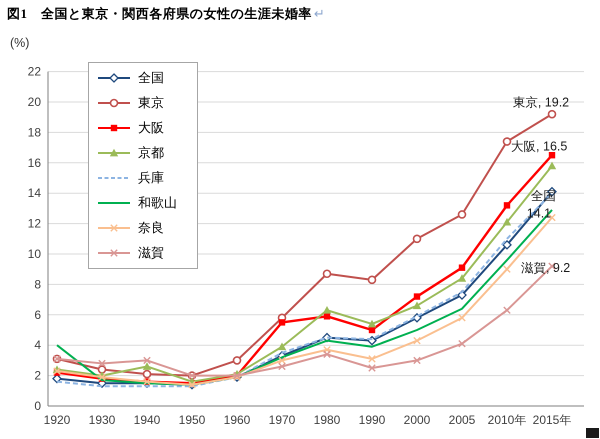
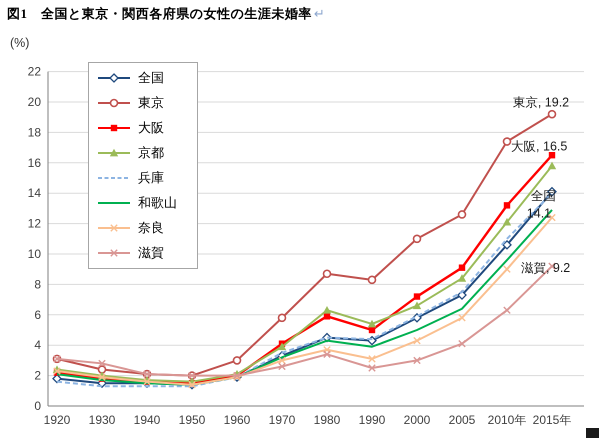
和歌山/1920: 4.0 -> 2.1
京都/1940: 2.6 -> 1.7
滋賀/1940: 3.0 -> 2.1
大阪/1970: 5.5 -> 4.1
